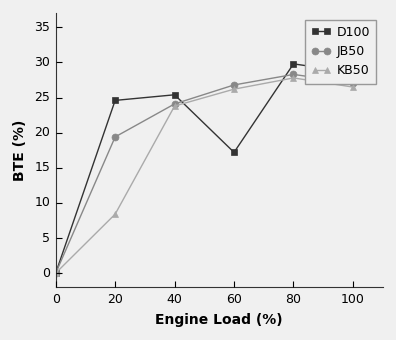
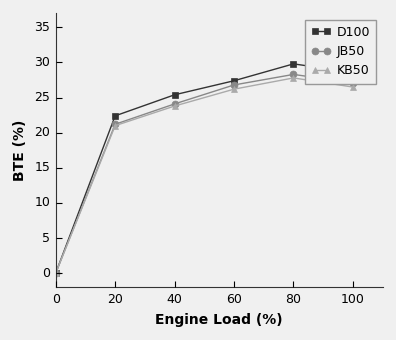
D100/20: 24.6 -> 22.4
JB50/20: 19.4 -> 21.2
KB50/20: 8.4 -> 21.0
D100/60: 17.2 -> 27.4
